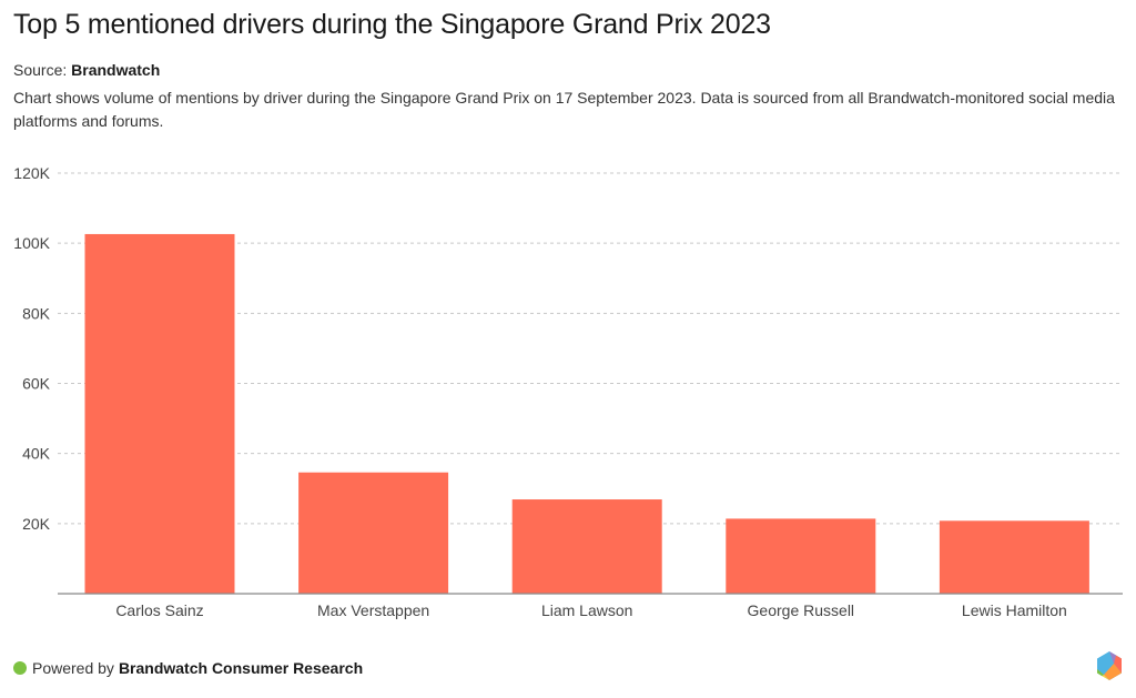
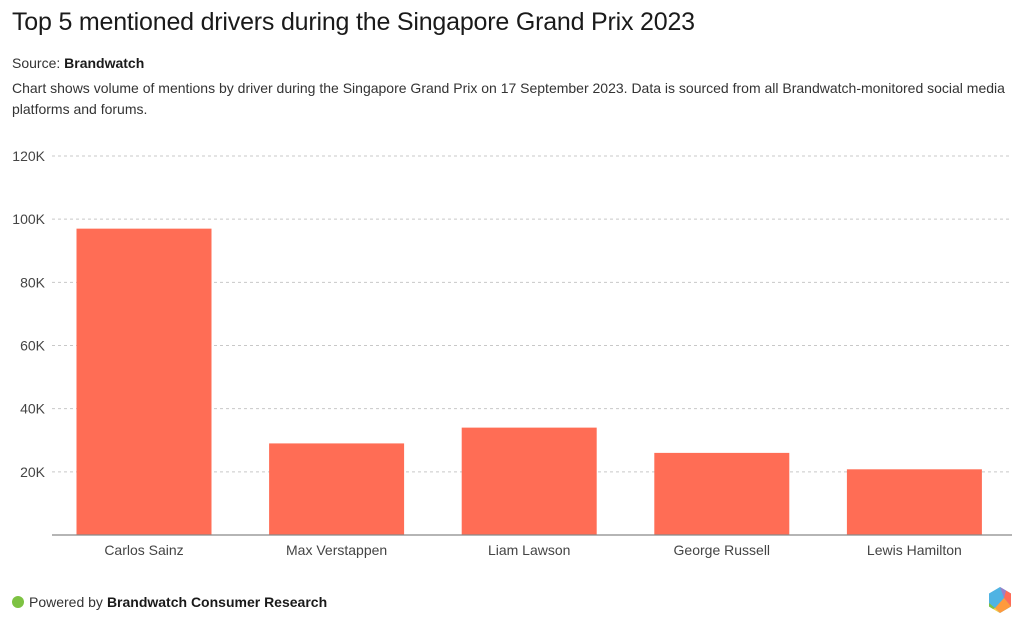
Carlos Sainz: 103K -> 97K
Max Verstappen: 35K -> 29K
Liam Lawson: 27K -> 34K
George Russell: 21K -> 26K
